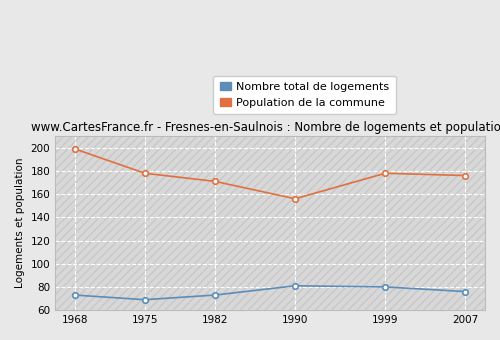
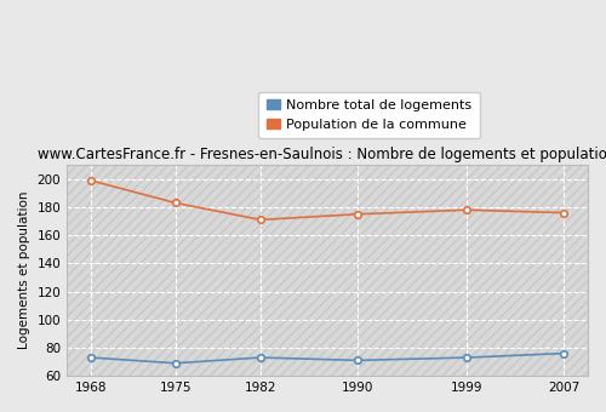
Population de la commune/1975: 178 -> 183
Nombre total de logements/1990: 81 -> 71
Population de la commune/1990: 156 -> 175
Nombre total de logements/1999: 80 -> 73
